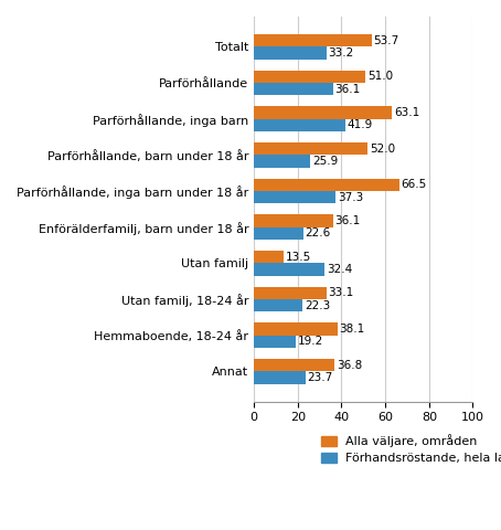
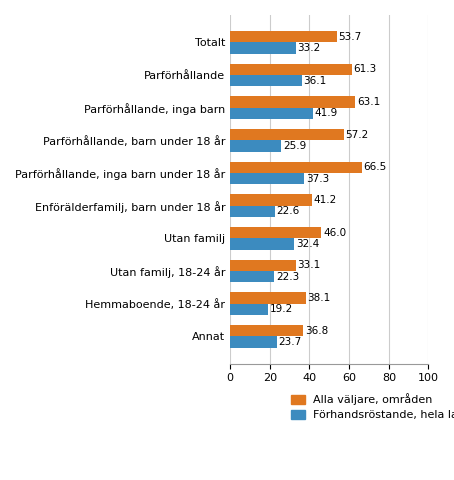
Alla väljare, områden/Parförhållande: 51.0 -> 61.3
Alla väljare, områden/Parförhållande, barn under 18 år: 52.0 -> 57.2
Alla väljare, områden/Enförälderfamilj, barn under 18 år: 36.1 -> 41.2
Alla väljare, områden/Utan familj: 13.5 -> 46.0
